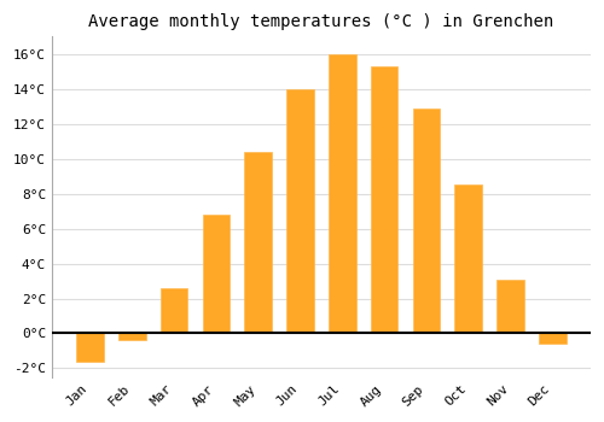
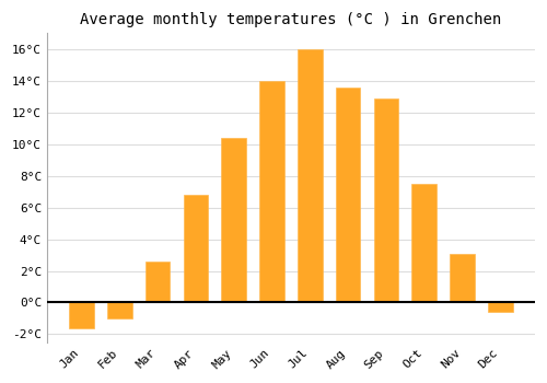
Feb: -0.4°C -> -1.0°C
Aug: 15.3°C -> 13.6°C
Oct: 8.5°C -> 7.5°C
